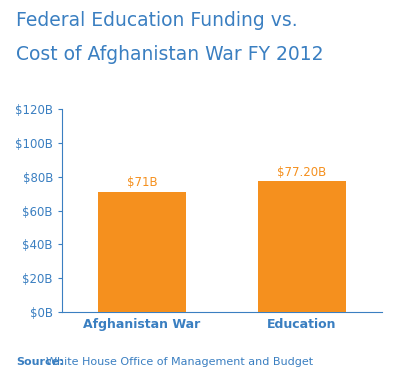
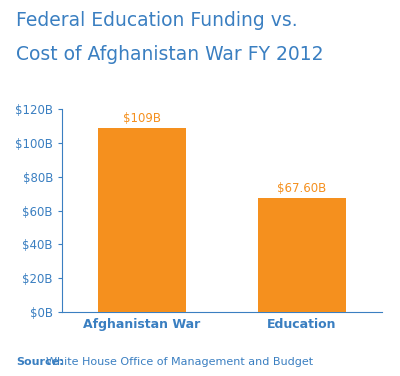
Afghanistan War: $71B -> $109B
Education: $77.20B -> $67.60B
